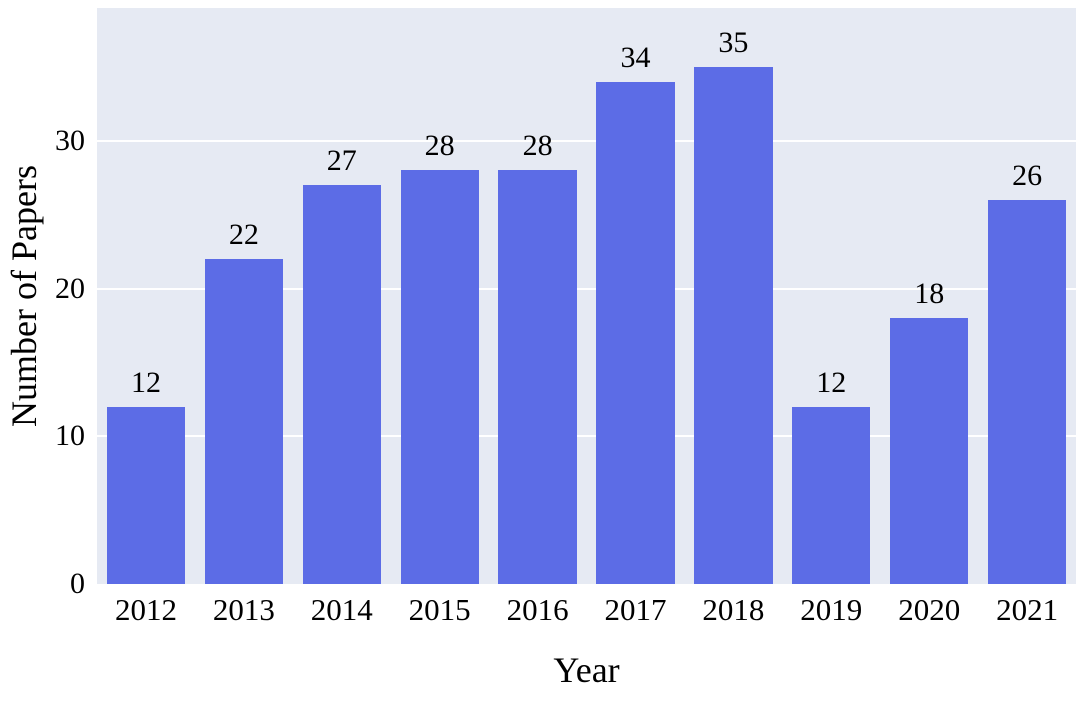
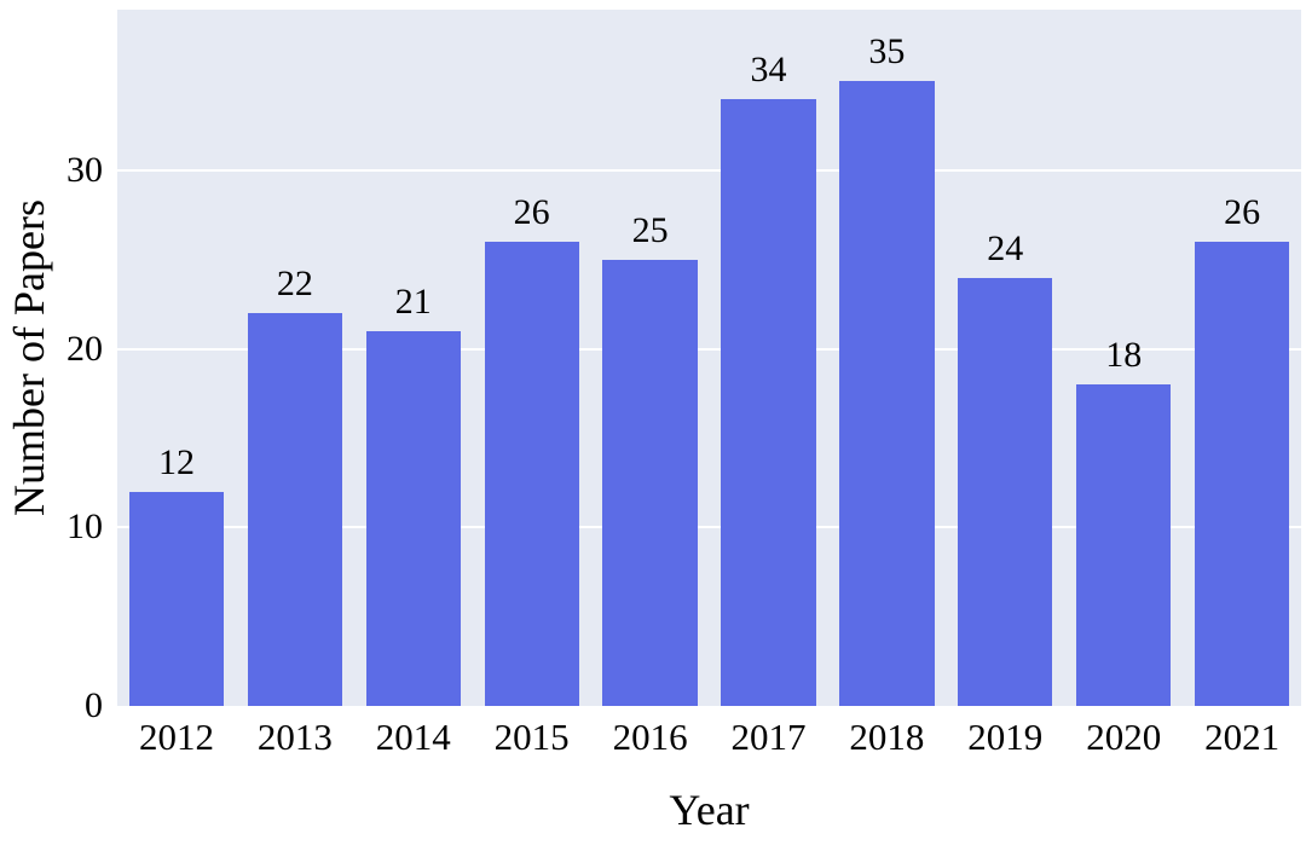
2014: 27 -> 21
2015: 28 -> 26
2016: 28 -> 25
2019: 12 -> 24
